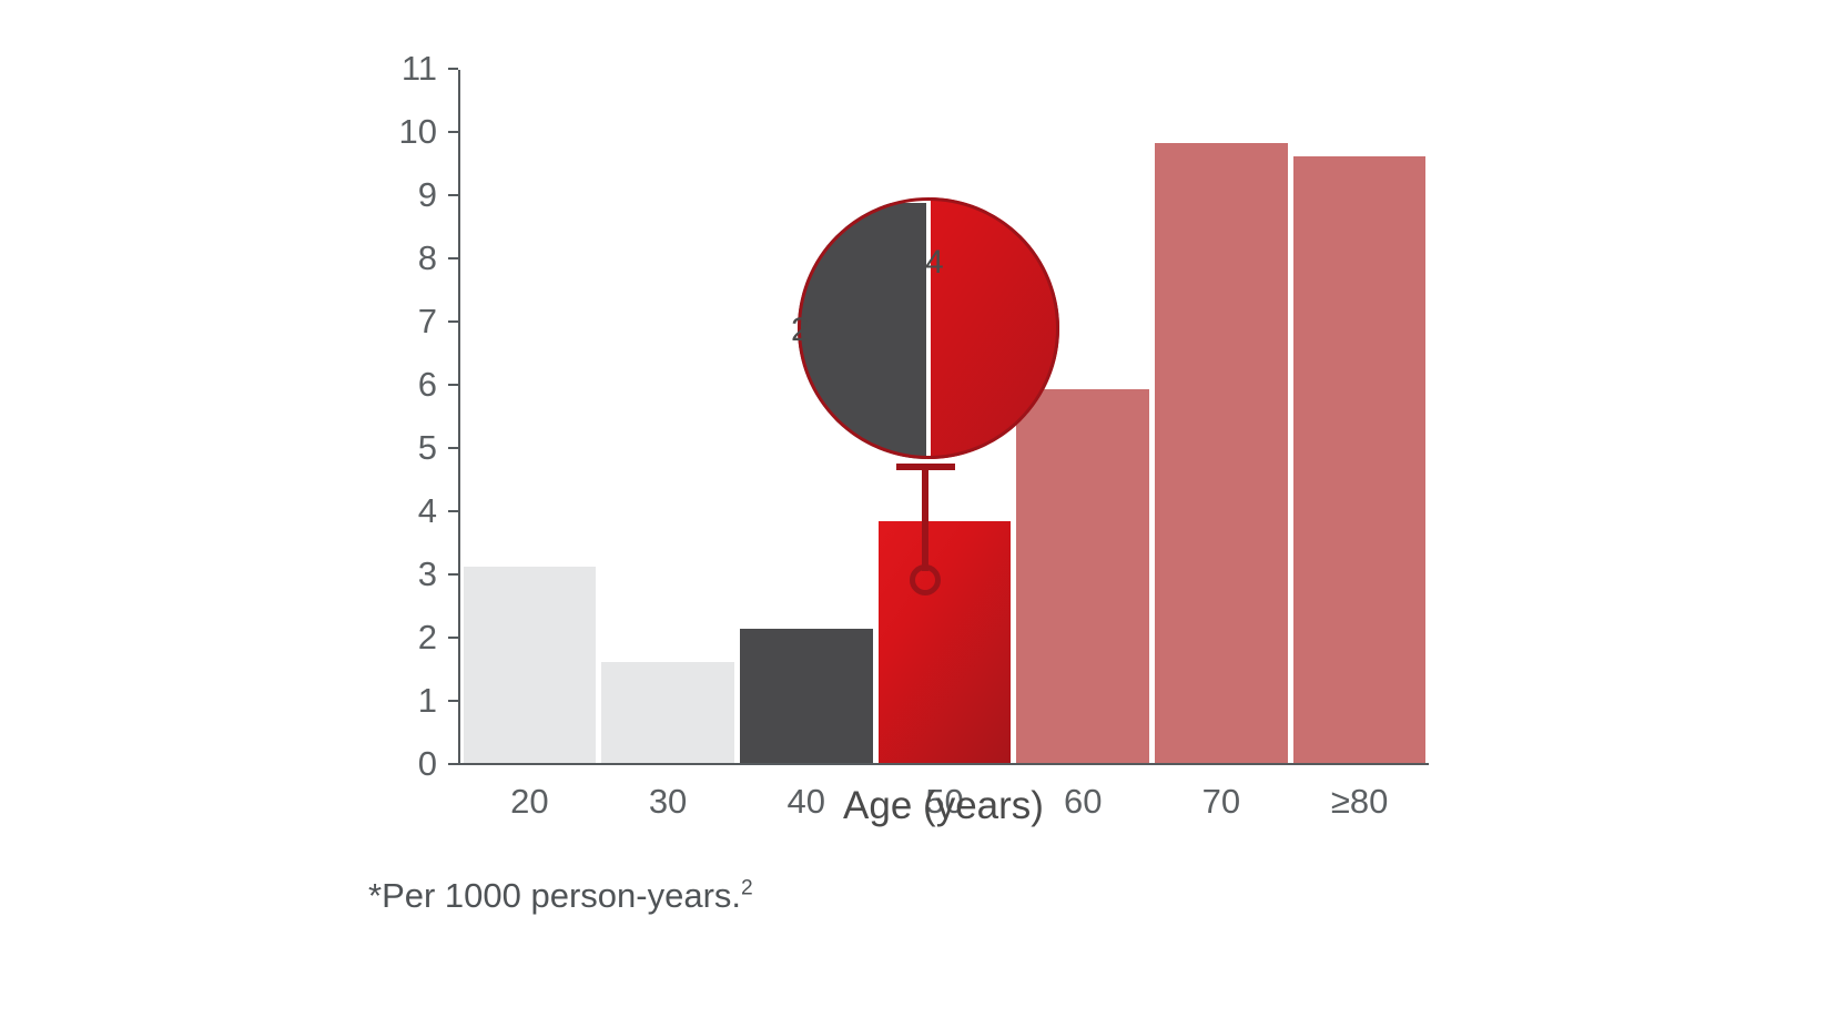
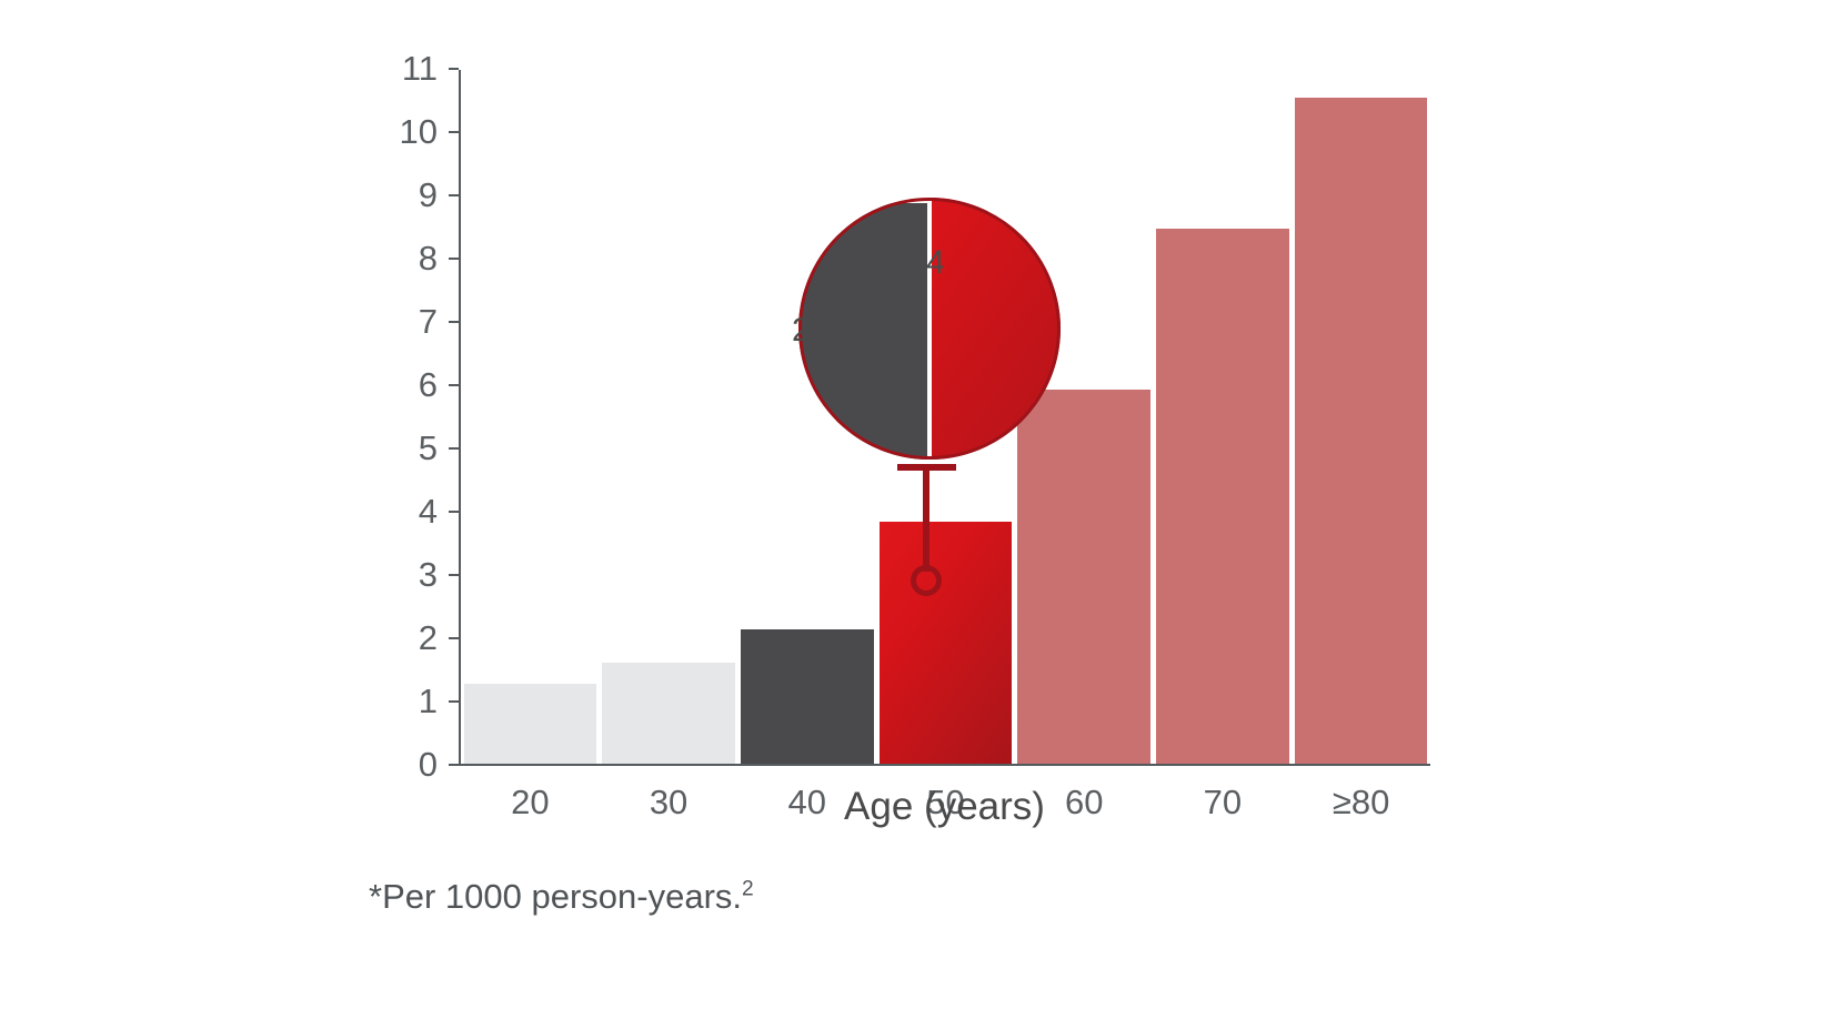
20: 3.1 -> 1.3
70: 9.8 -> 8.4
≥80: 9.6 -> 10.5
